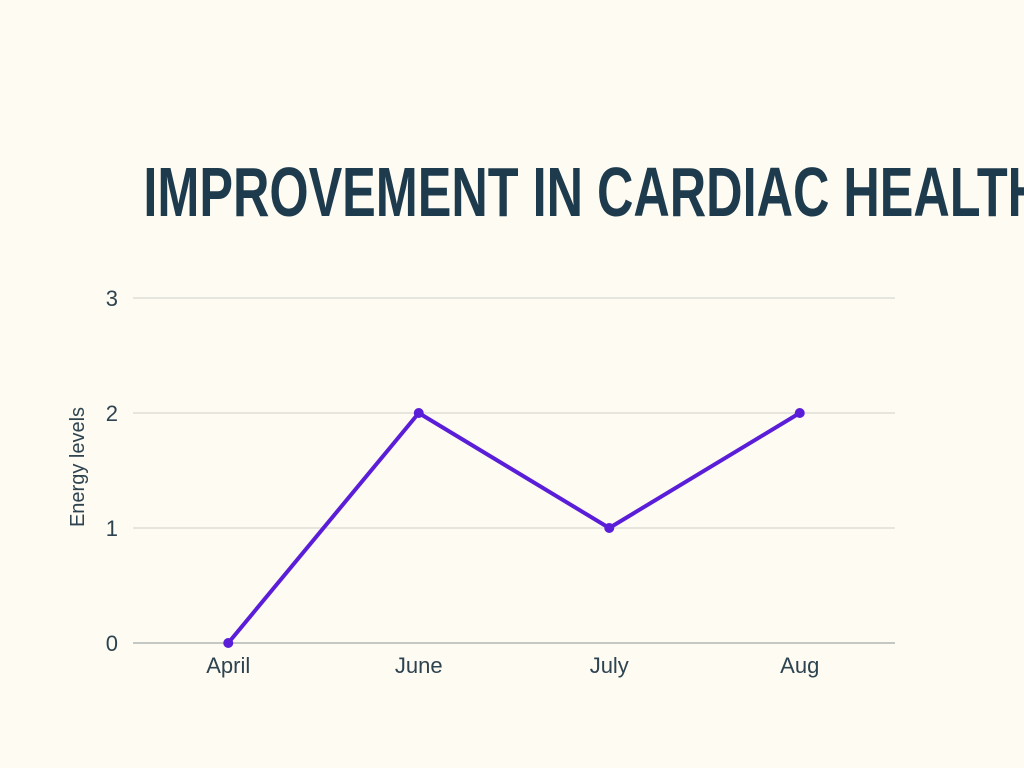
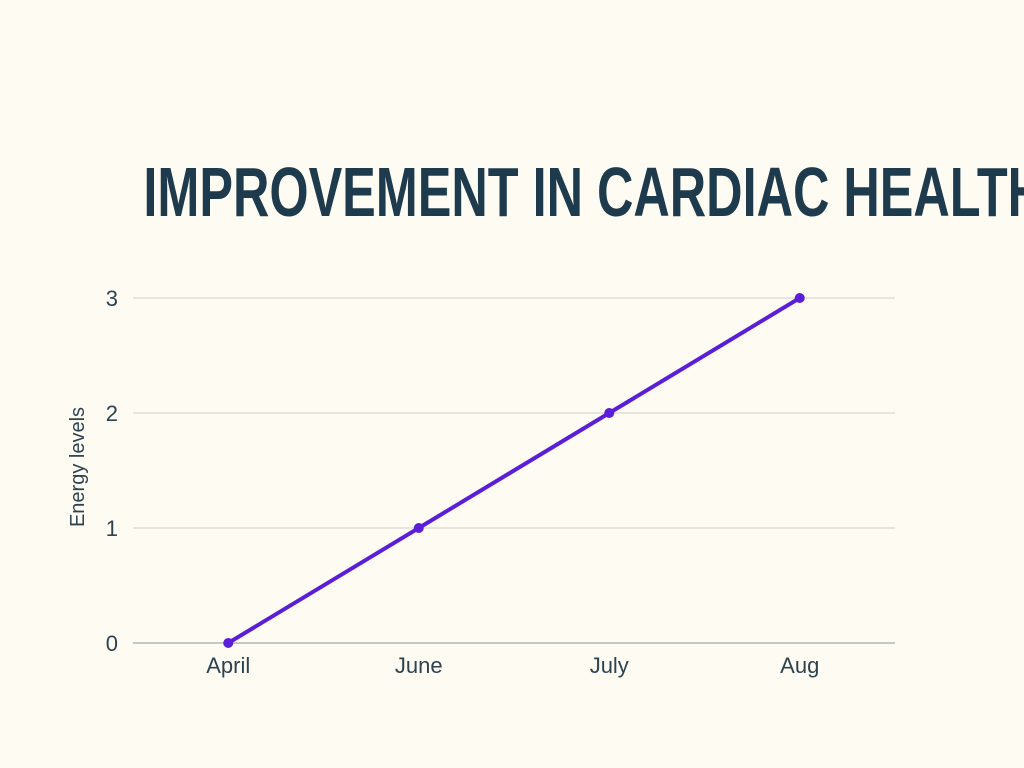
June: 2 -> 1
July: 1 -> 2
Aug: 2 -> 3
